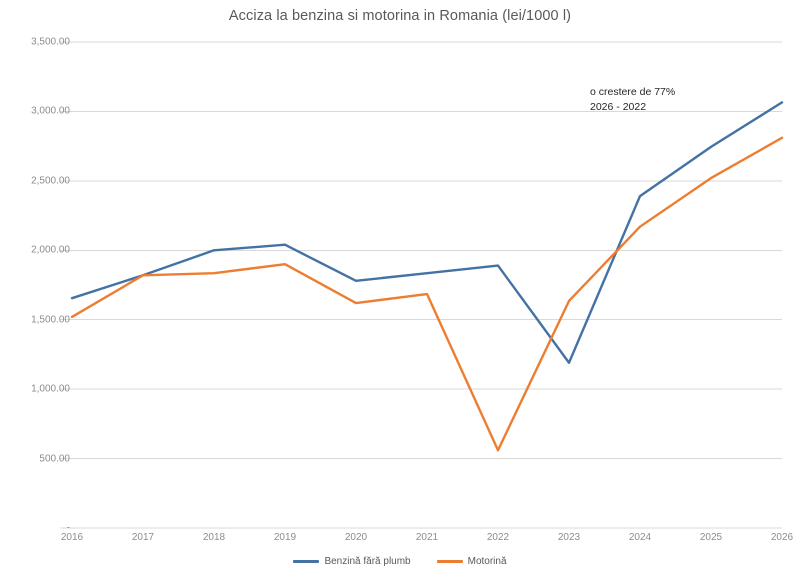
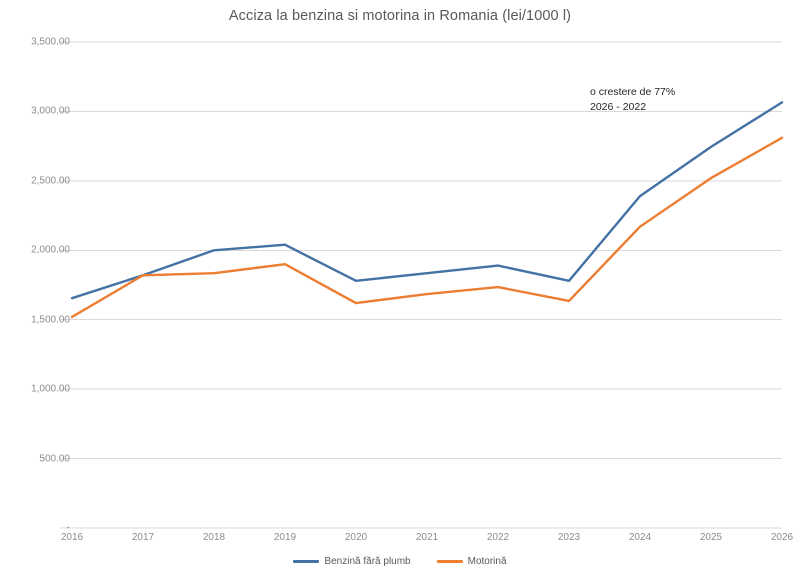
Motorină/2022: 560 -> 1740
Benzină fără plumb/2023: 1190 -> 1780
